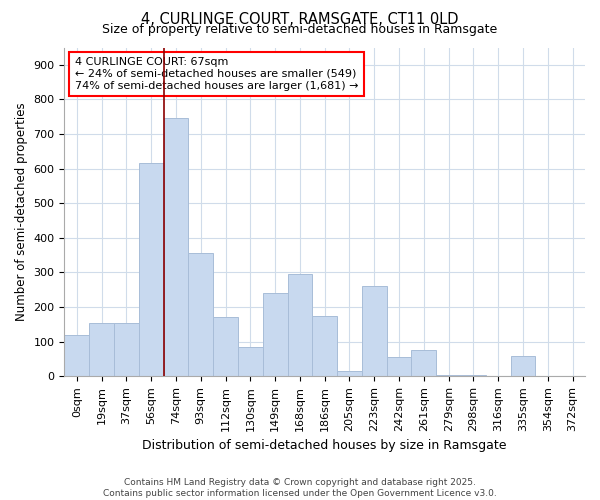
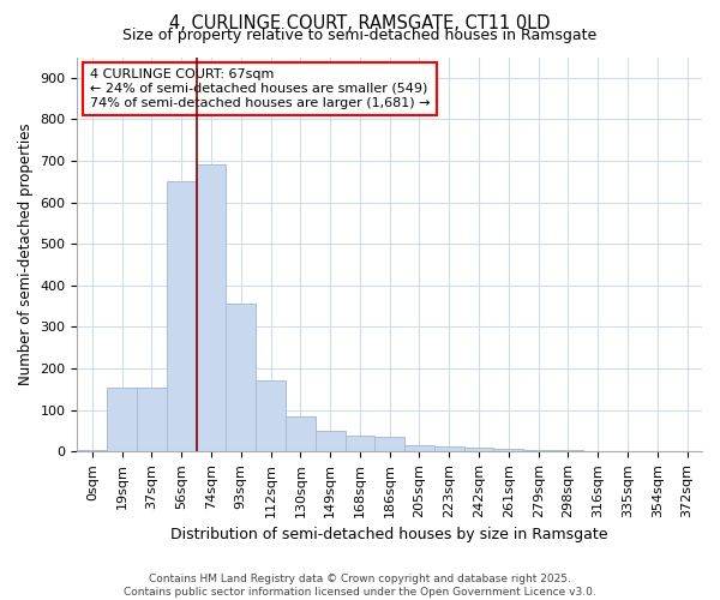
0sqm: 120 -> 5
56sqm: 615 -> 650
74sqm: 745 -> 690
149sqm: 240 -> 50
168sqm: 295 -> 38
186sqm: 175 -> 35
223sqm: 260 -> 12
242sqm: 55 -> 9
261sqm: 75 -> 8
335sqm: 60 -> 1
